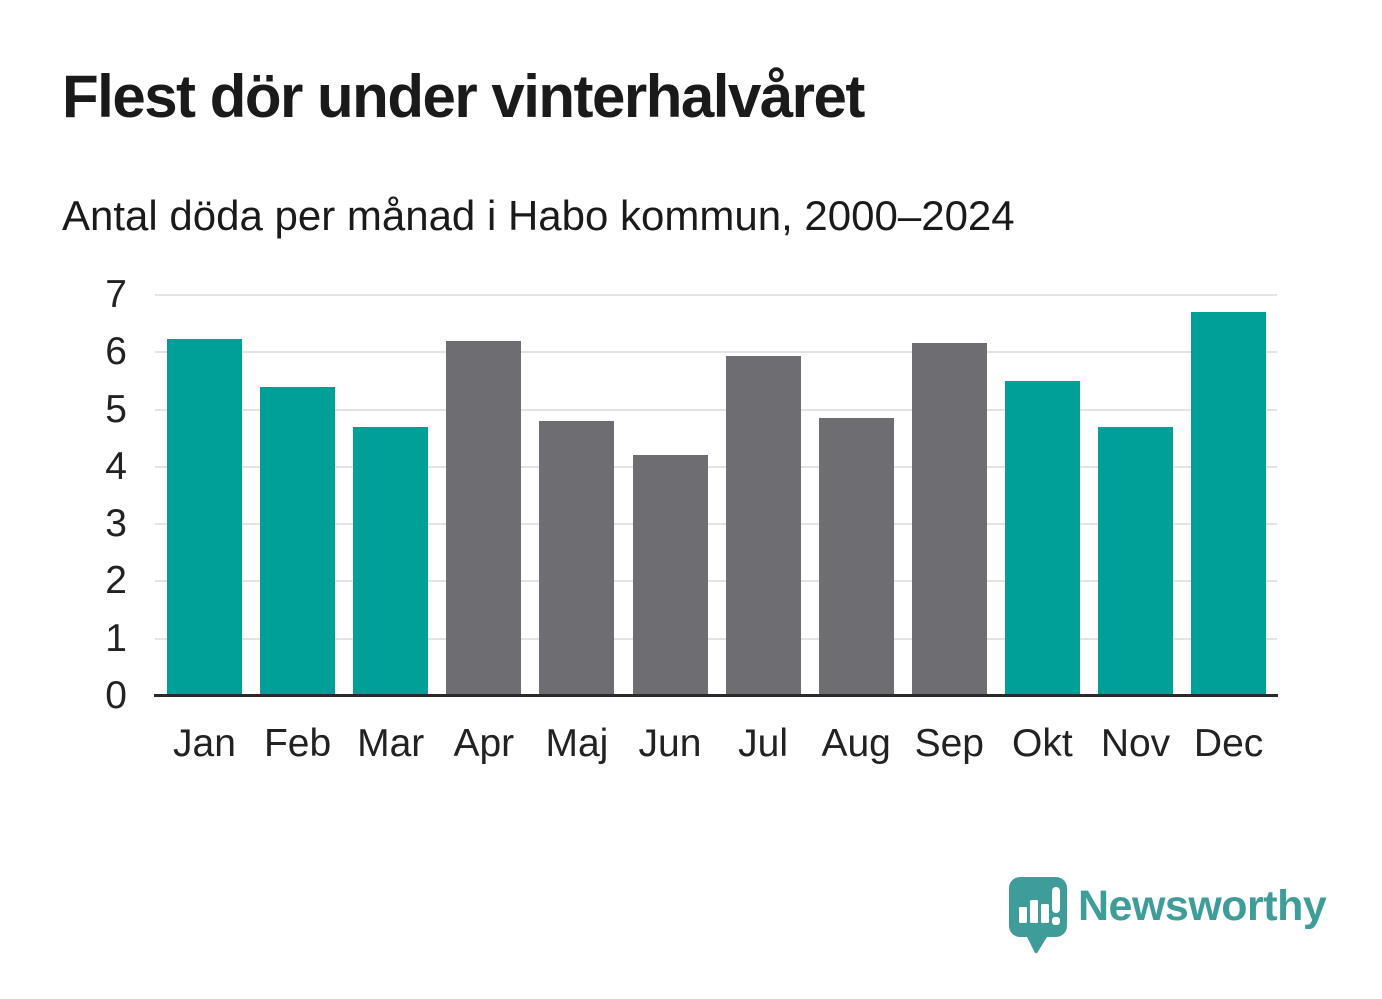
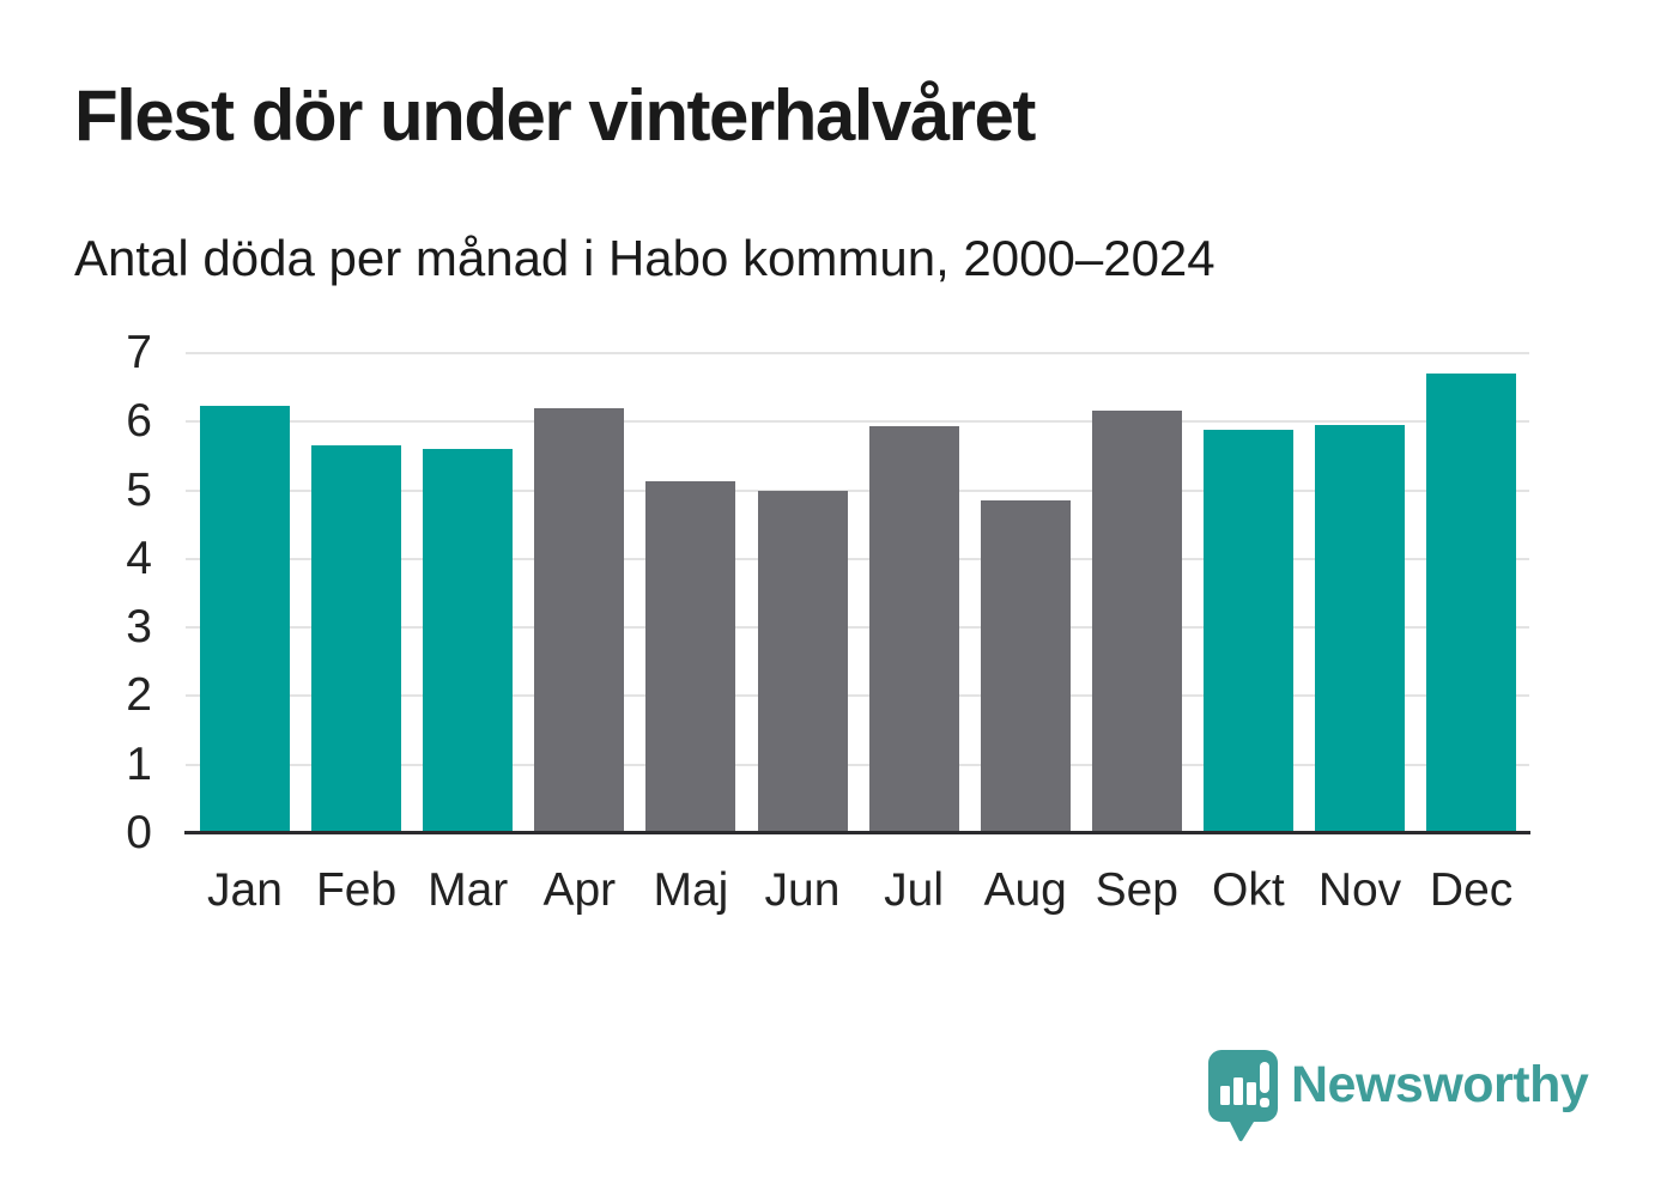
Feb: 5.4 -> 5.7
Mar: 4.7 -> 5.6
Maj: 4.8 -> 5.1
Jun: 4.2 -> 5.0
Okt: 5.5 -> 5.9
Nov: 4.7 -> 6.0
